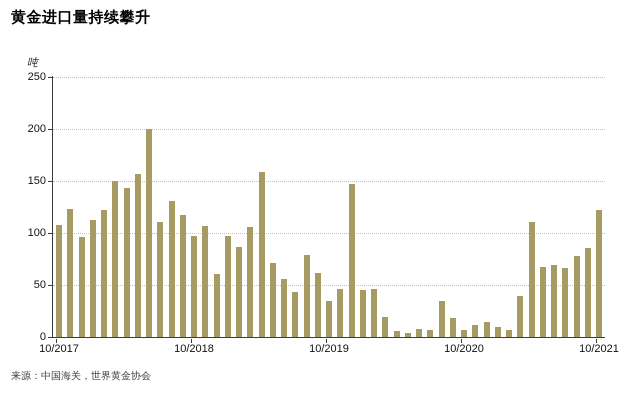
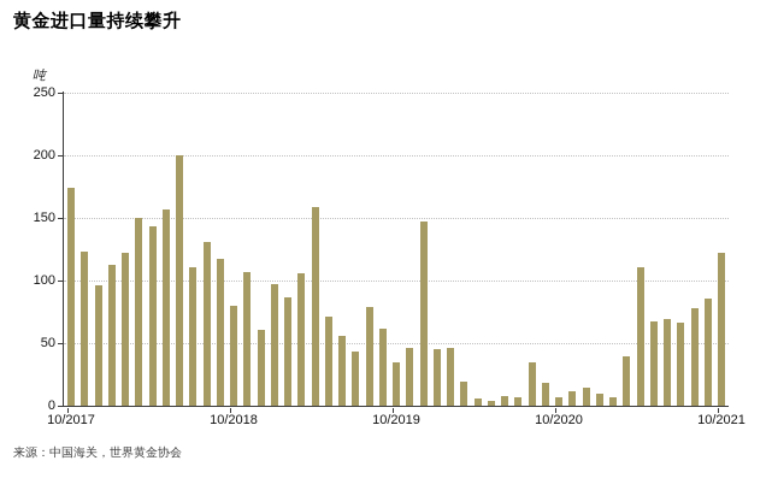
10/2017: 108 -> 174
10/2018: 97 -> 80
